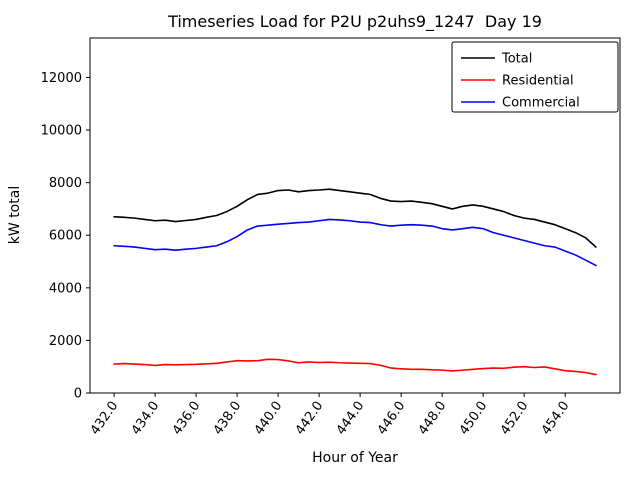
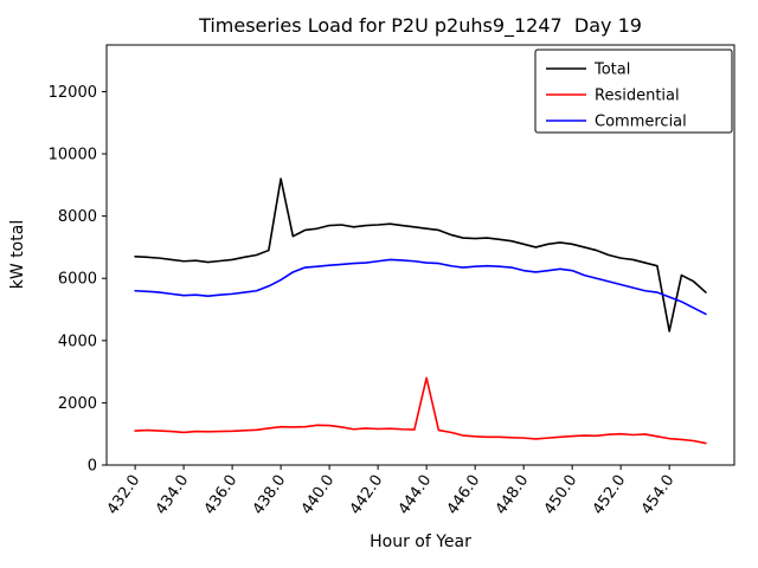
Total/438.0: 7100 -> 9200
Residential/444.0: 1100 -> 2800
Total/454.0: 6200 -> 4300
